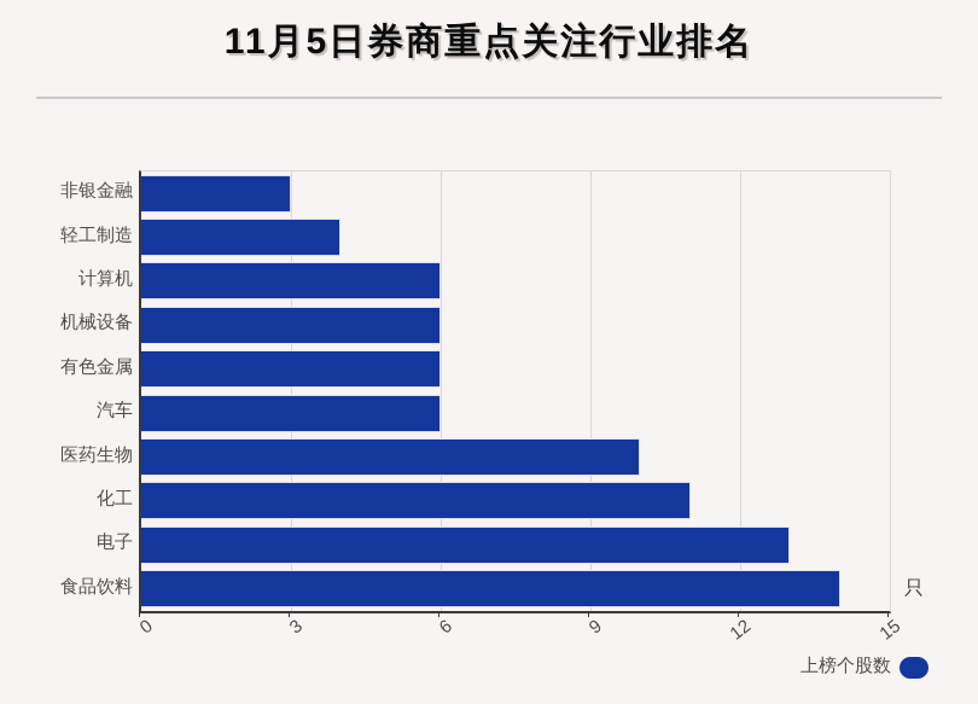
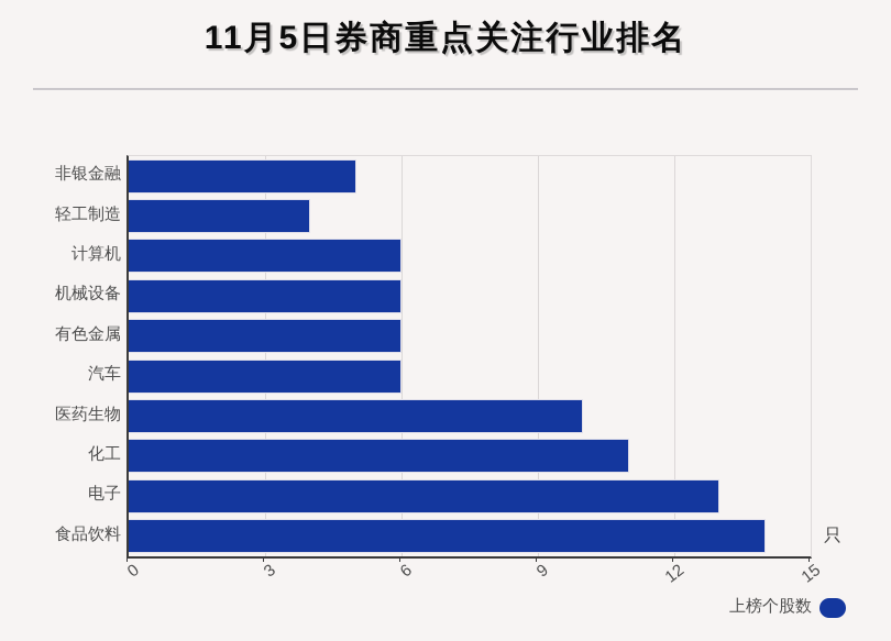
非银金融: 3 -> 5
